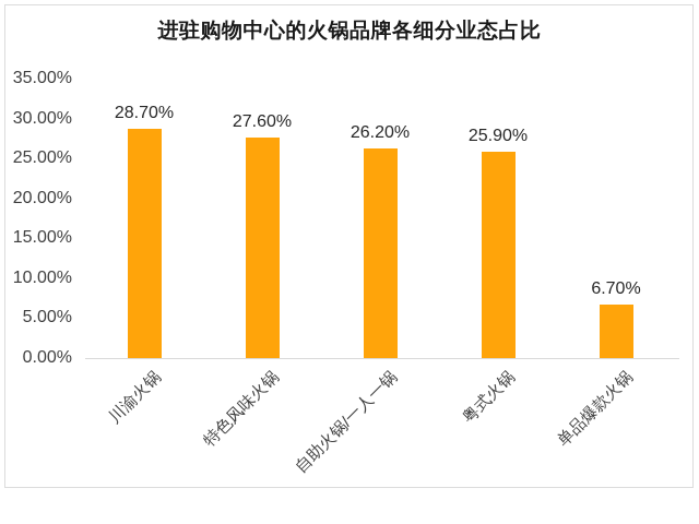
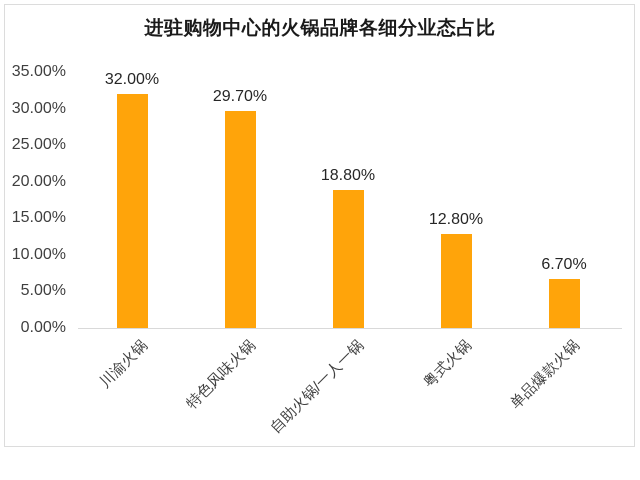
川渝火锅: 28.70% -> 32.00%
特色风味火锅: 27.60% -> 29.70%
自助火锅/一人一锅: 26.20% -> 18.80%
粤式火锅: 25.90% -> 12.80%
